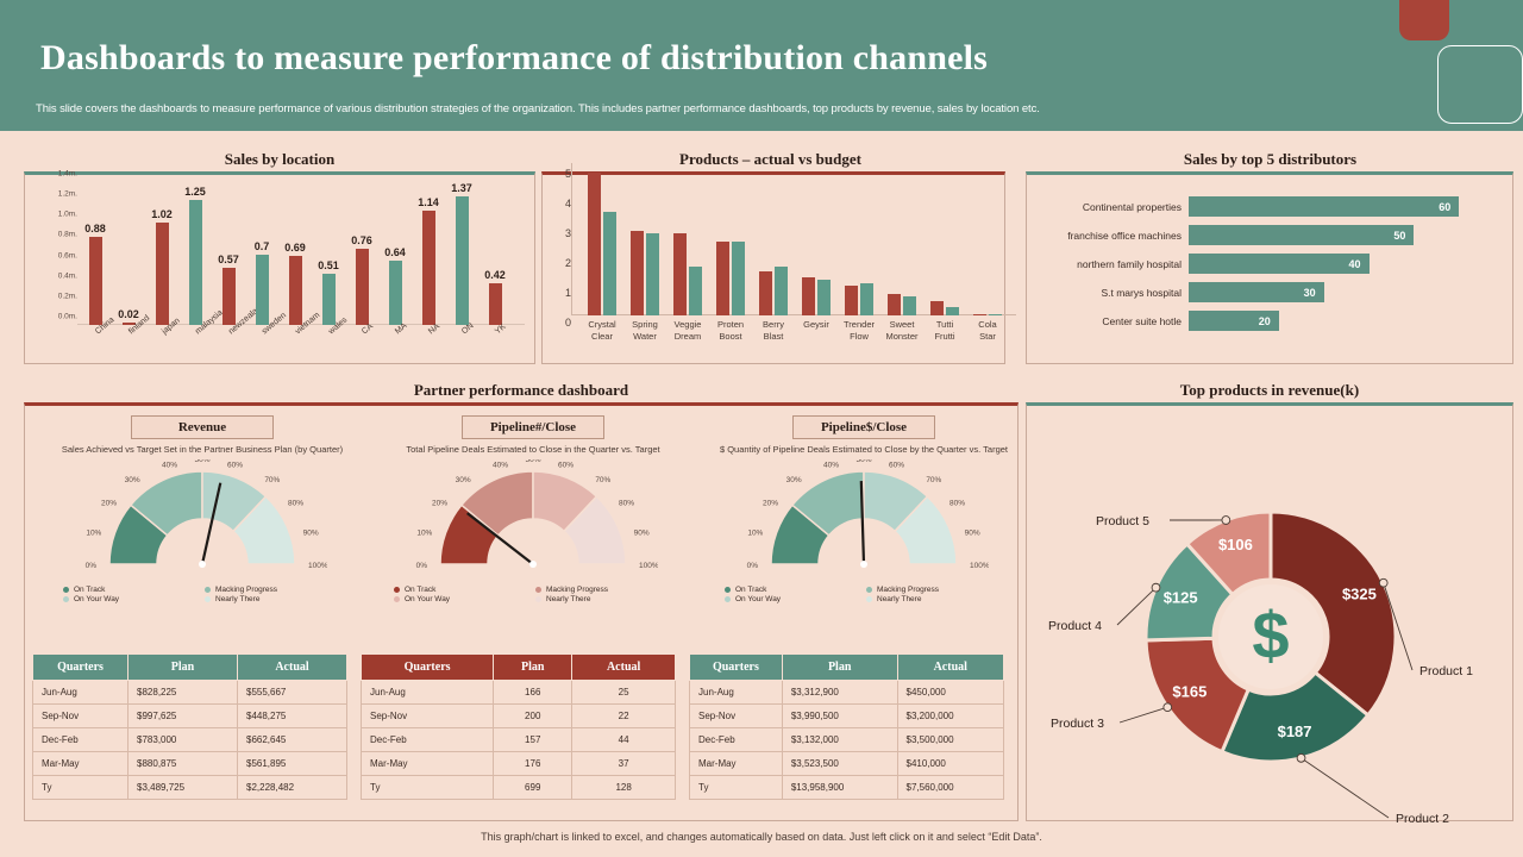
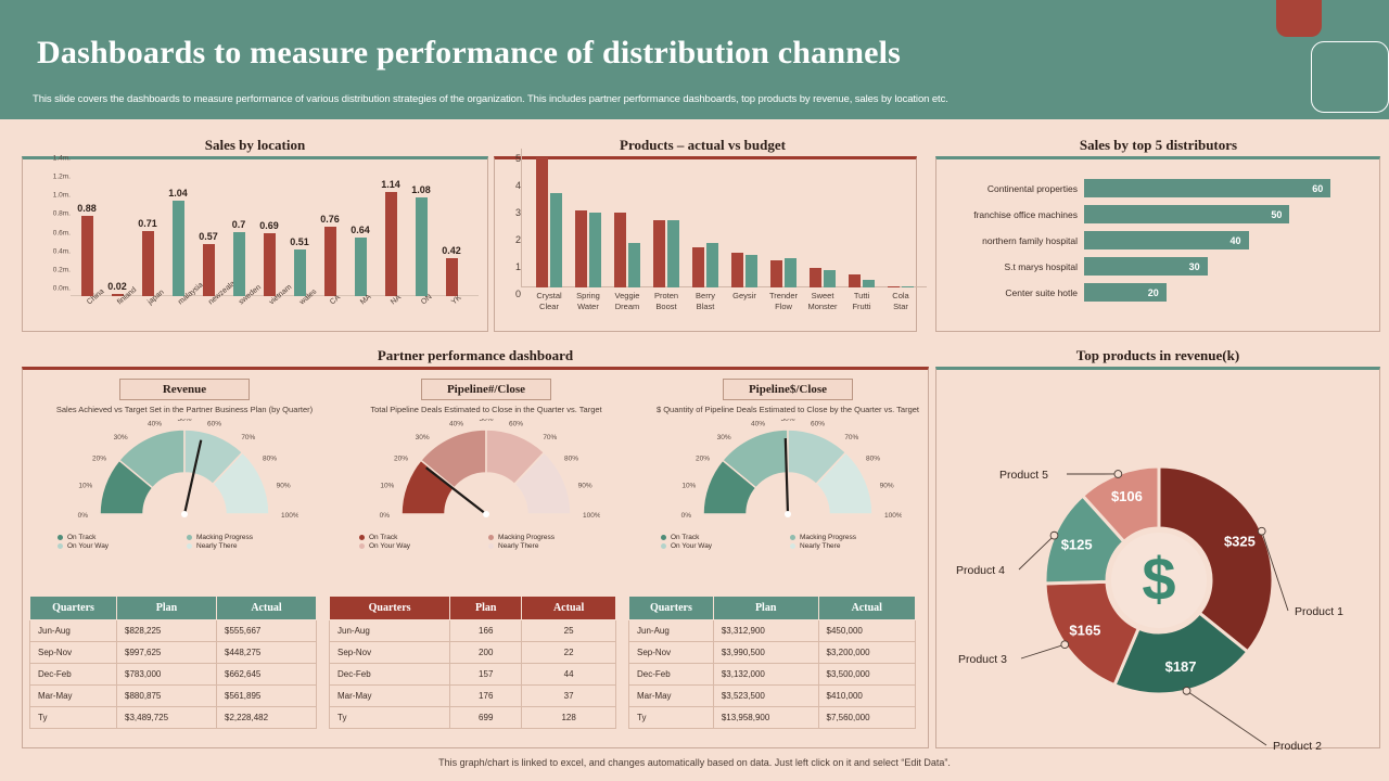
Sales by location/japan: 1.02 -> 0.71
Sales by location/malaysia: 1.25 -> 1.04
Sales by location/ON: 1.37 -> 1.08
